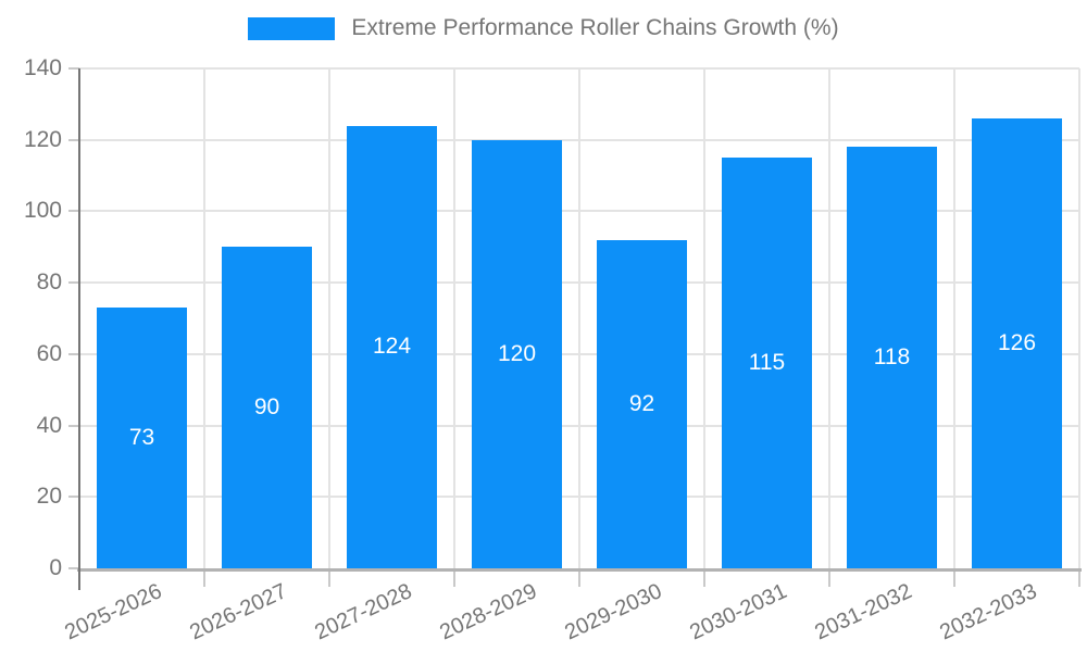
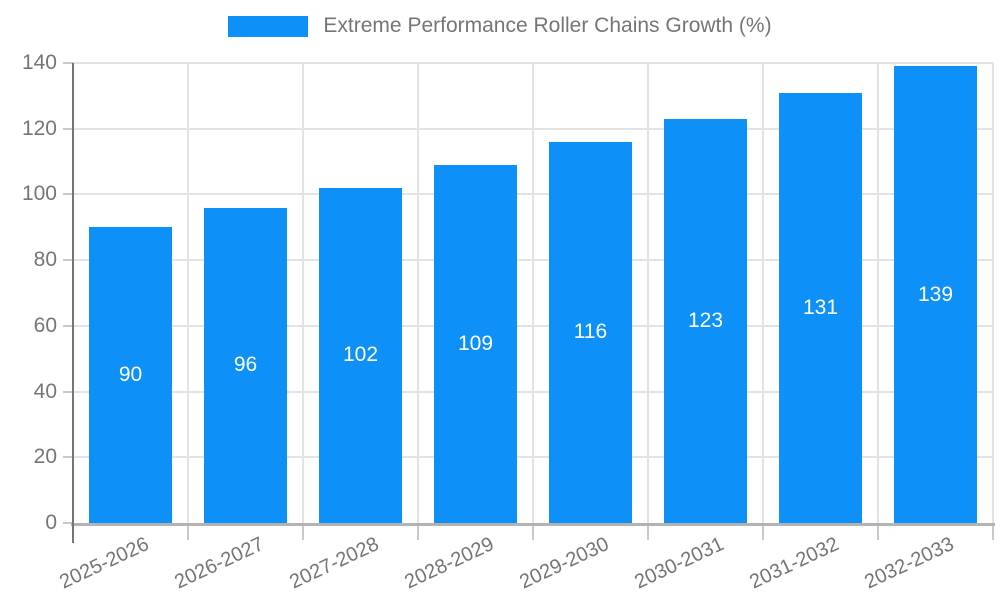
2025-2026: 73 -> 90
2026-2027: 90 -> 96
2027-2028: 124 -> 102
2028-2029: 120 -> 109
2029-2030: 92 -> 116
2030-2031: 115 -> 123
2031-2032: 118 -> 131
2032-2033: 126 -> 139
